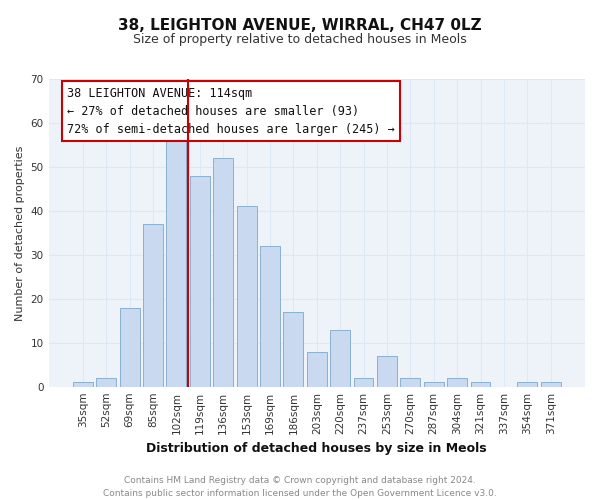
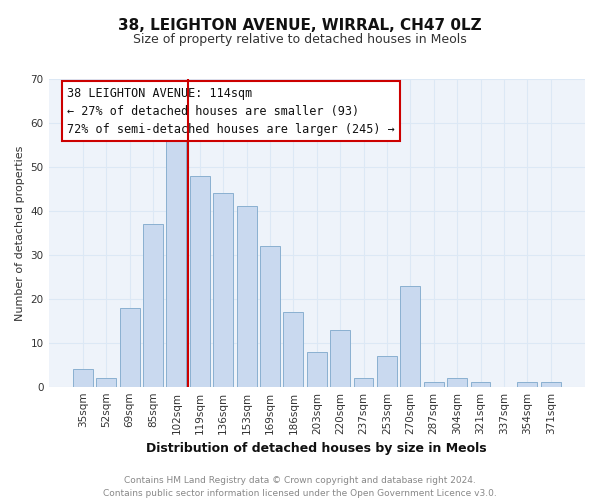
35sqm: 1 -> 4
136sqm: 52 -> 44
270sqm: 2 -> 23
